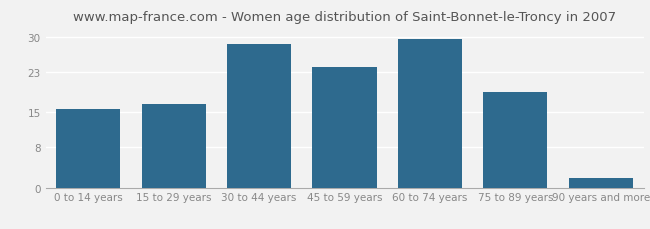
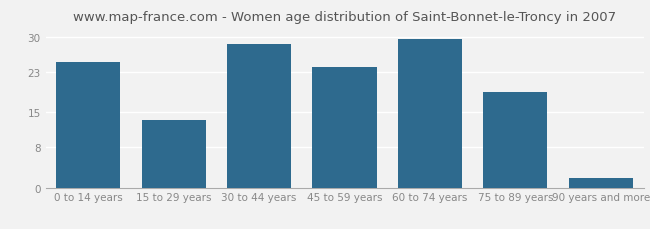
0 to 14 years: 15.6 -> 25.0
15 to 29 years: 16.6 -> 13.5
